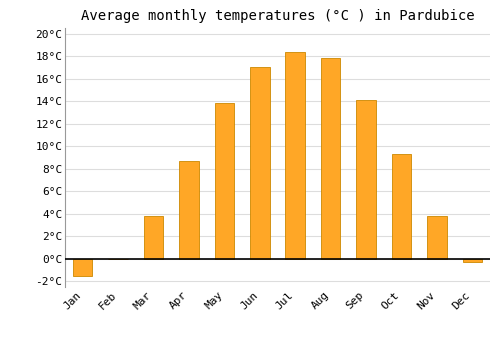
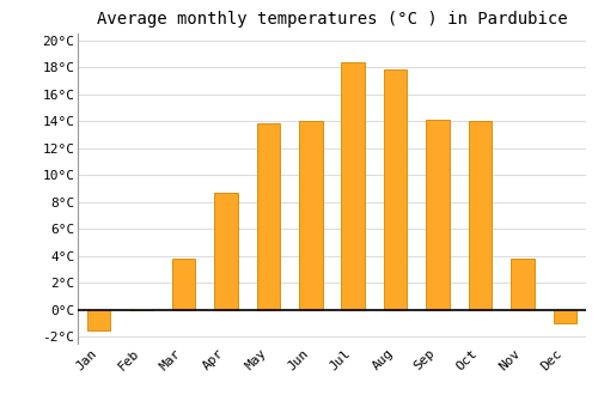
Jun: 17.0°C -> 14.0°C
Oct: 9.3°C -> 14.0°C
Dec: -0.3°C -> -1.0°C
